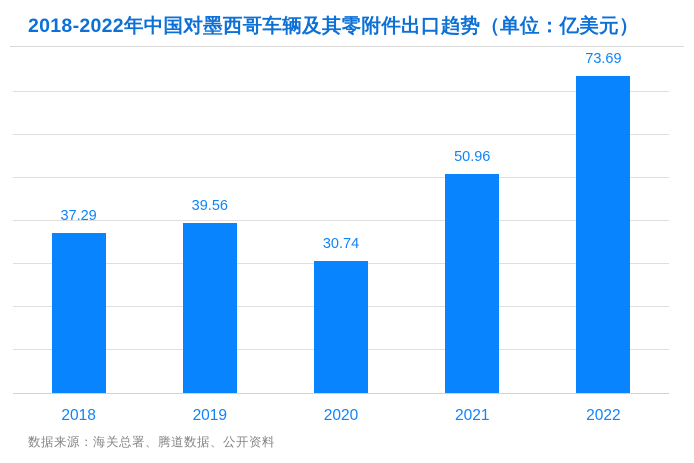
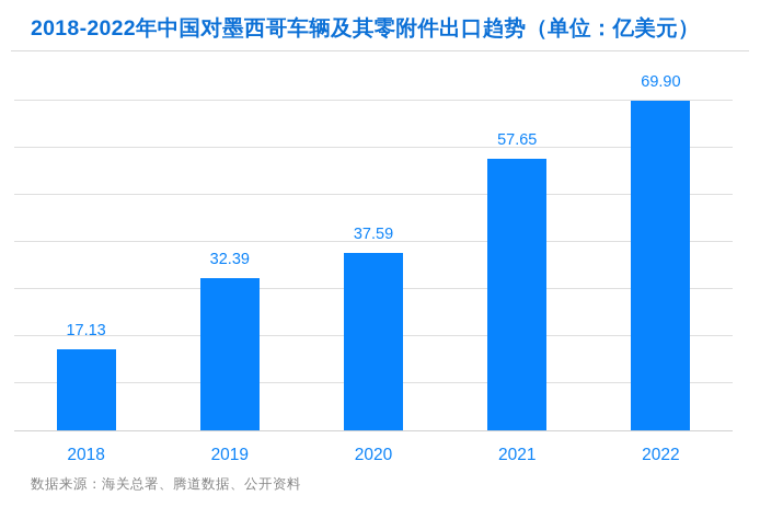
2018: 37.29 -> 17.13
2019: 39.56 -> 32.39
2020: 30.74 -> 37.59
2021: 50.96 -> 57.65
2022: 73.69 -> 69.90
